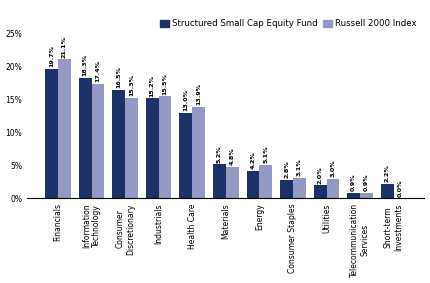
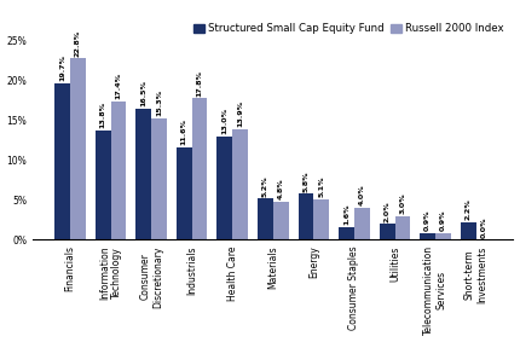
Russell 2000 Index/Financials: 21.1% -> 22.8%
Structured Small Cap Equity Fund/Information Technology: 18.3% -> 13.8%
Structured Small Cap Equity Fund/Industrials: 15.2% -> 11.6%
Russell 2000 Index/Industrials: 15.5% -> 17.8%
Structured Small Cap Equity Fund/Energy: 4.2% -> 5.8%
Structured Small Cap Equity Fund/Consumer Staples: 2.8% -> 1.6%
Russell 2000 Index/Consumer Staples: 3.1% -> 4.0%
